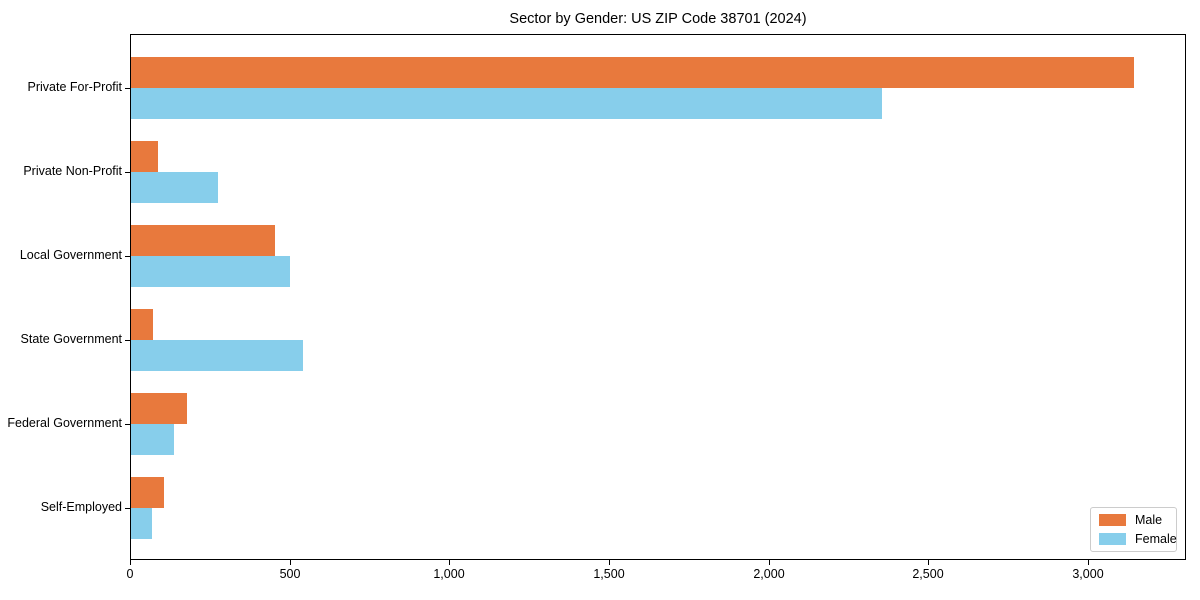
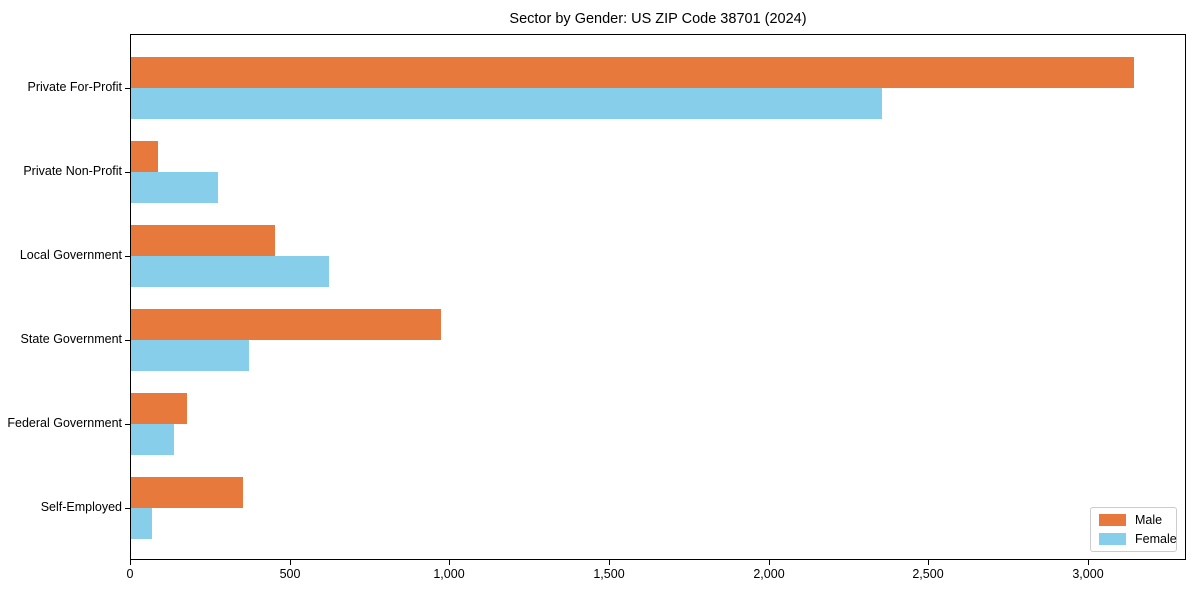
Female/Local Government: 500 -> 620
Male/State Government: 70 -> 970
Female/State Government: 540 -> 370
Male/Self-Employed: 100 -> 350
